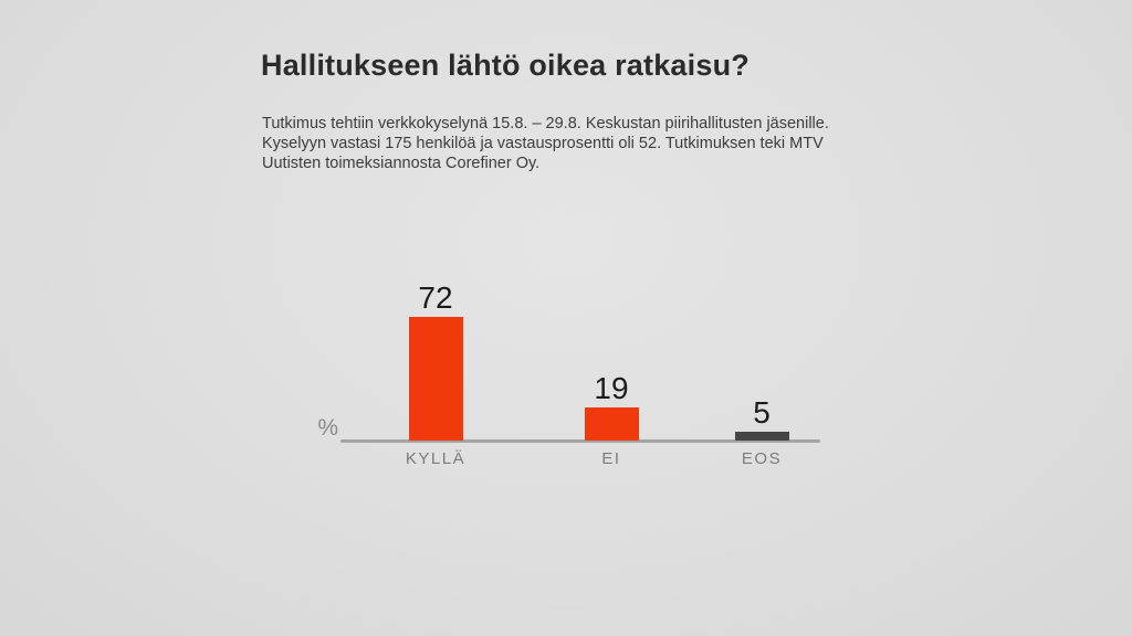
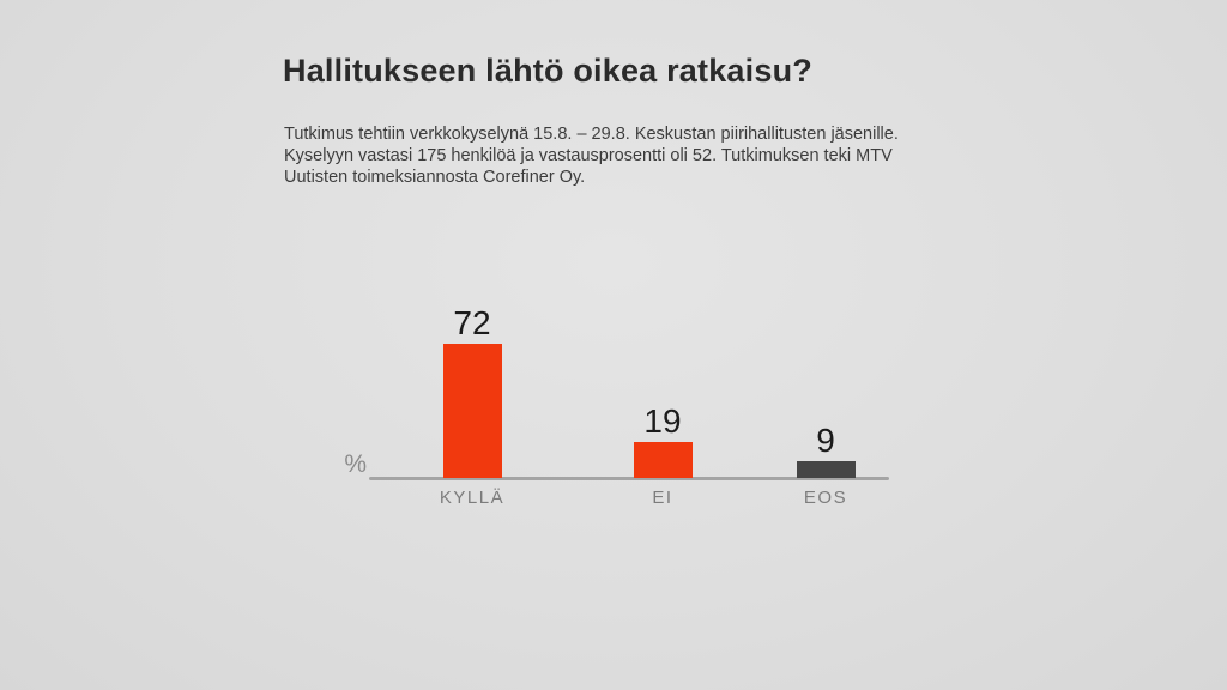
EOS: 5 -> 9
